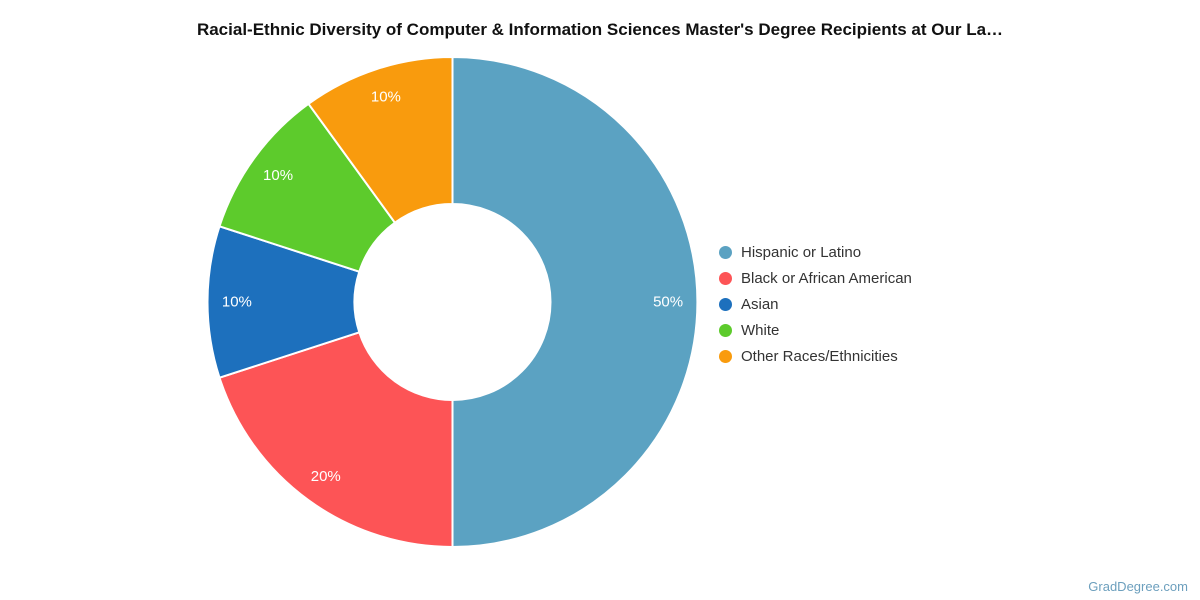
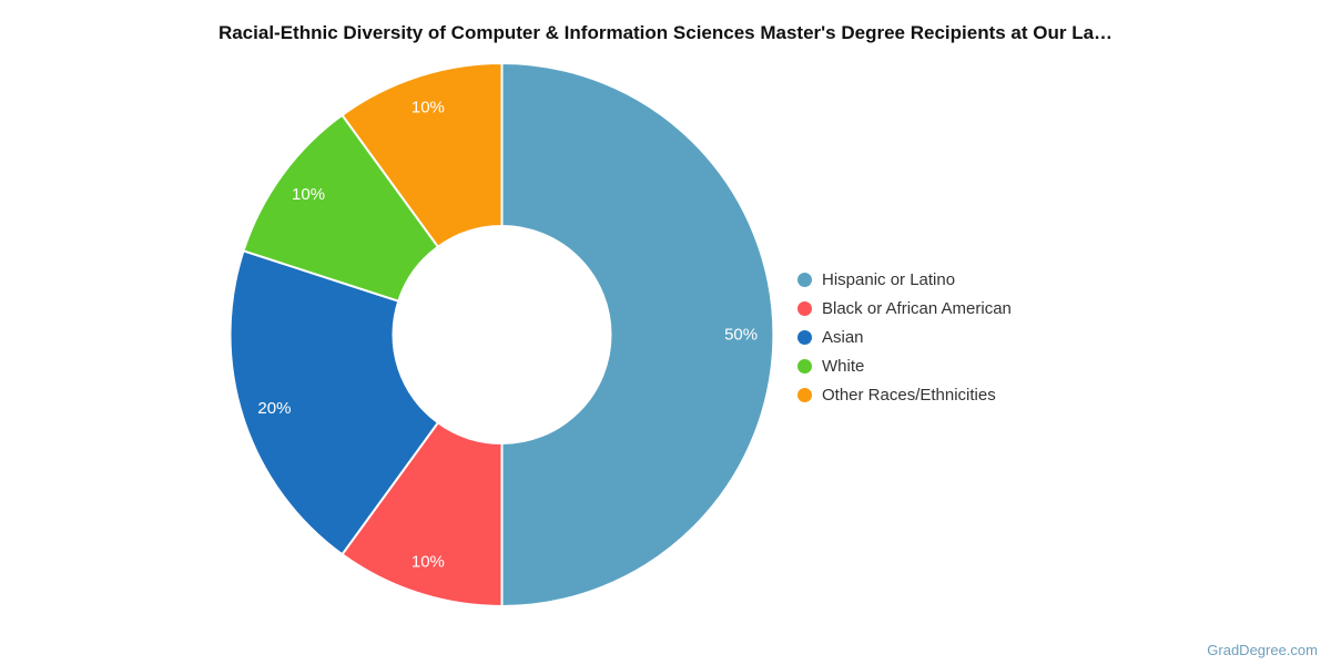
Black or African American: 20% -> 10%
Asian: 10% -> 20%
